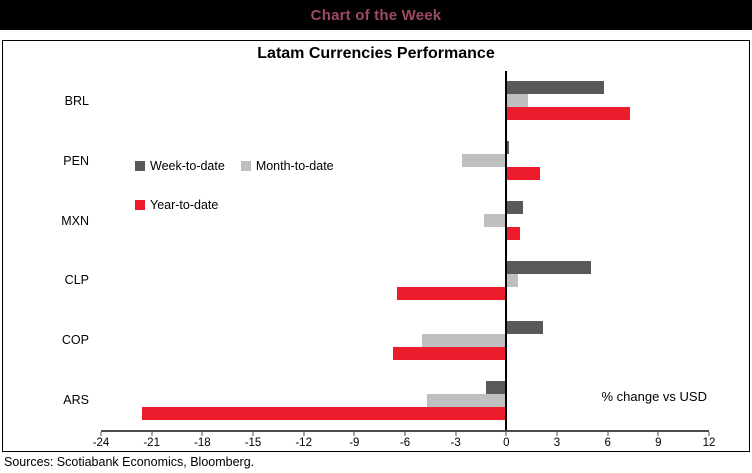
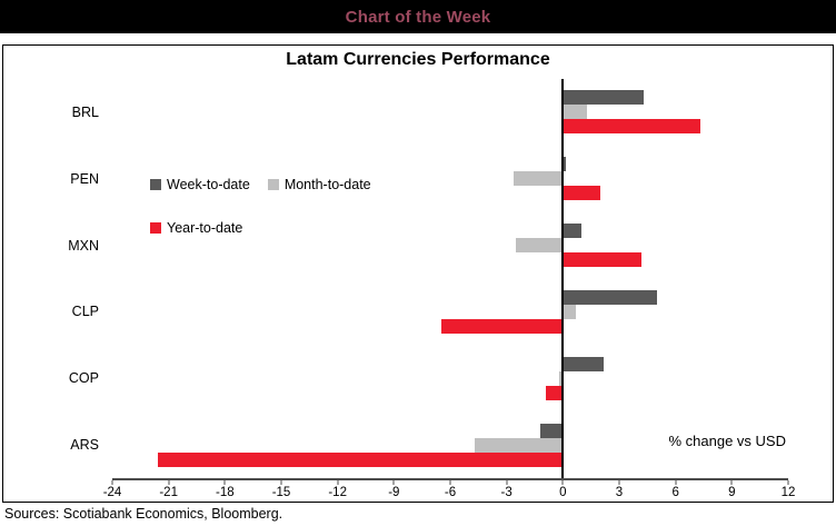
Week-to-date/BRL: 5.8 -> 4.3
Month-to-date/MXN: -1.3 -> -2.5
Year-to-date/MXN: 0.8 -> 4.2
Month-to-date/COP: -5.0 -> -0.2
Year-to-date/COP: -6.7 -> -0.9
